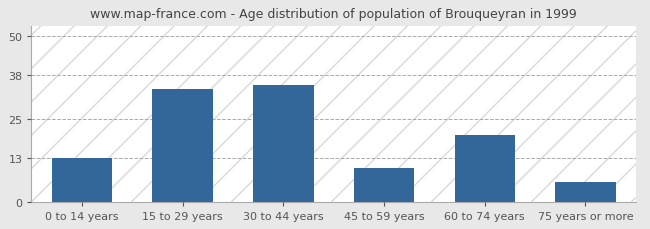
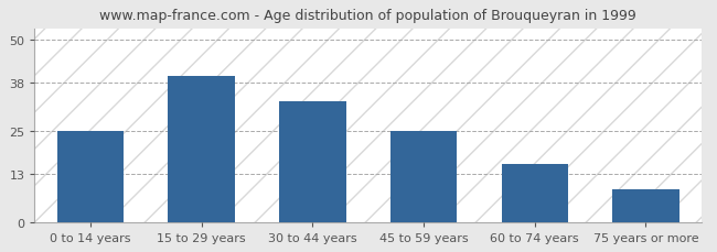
0 to 14 years: 13 -> 25
15 to 29 years: 34 -> 40
30 to 44 years: 35 -> 33
45 to 59 years: 10 -> 25
60 to 74 years: 20 -> 16
75 years or more: 6 -> 9
